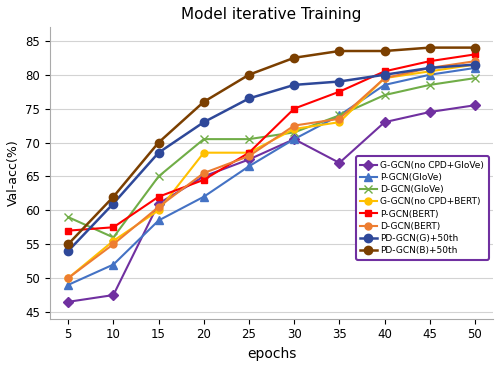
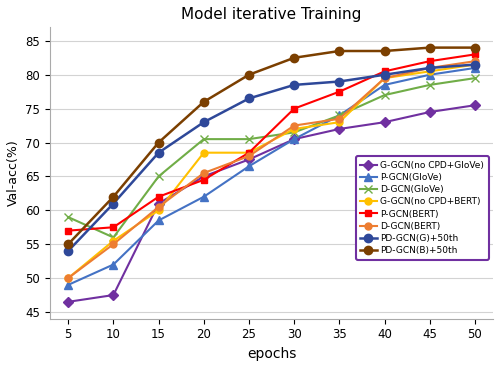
G-GCN(no CPD+GloVe)/35: 67.0 -> 72.0
